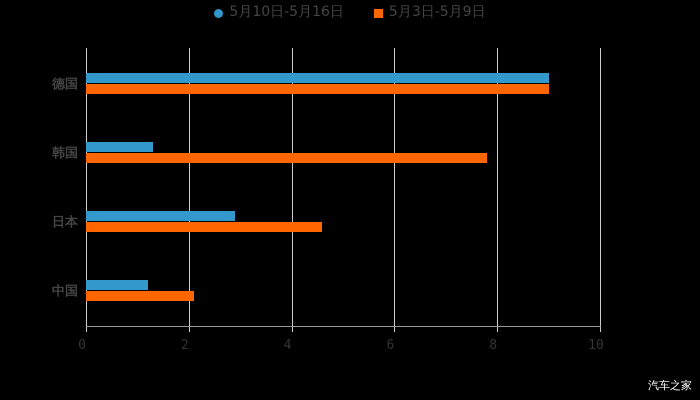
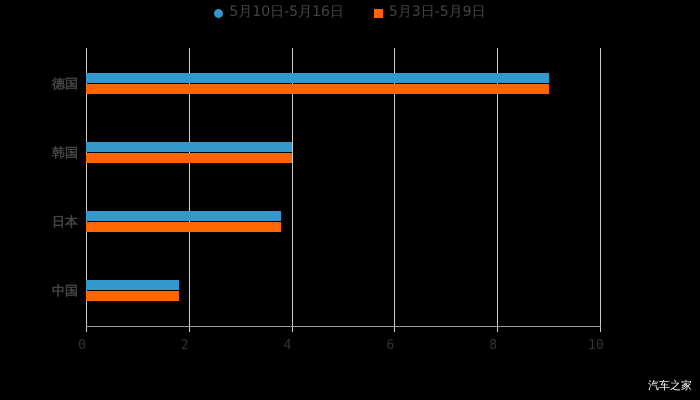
5月10日-5月16日/韩国: 1.3 -> 4.0
5月3日-5月9日/韩国: 7.8 -> 4.0
5月10日-5月16日/日本: 2.9 -> 3.8
5月3日-5月9日/日本: 4.6 -> 3.8
5月10日-5月16日/中国: 1.2 -> 1.8
5月3日-5月9日/中国: 2.1 -> 1.8
